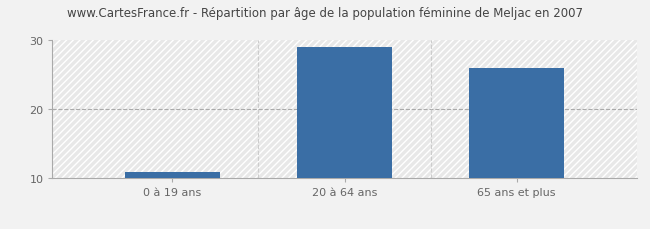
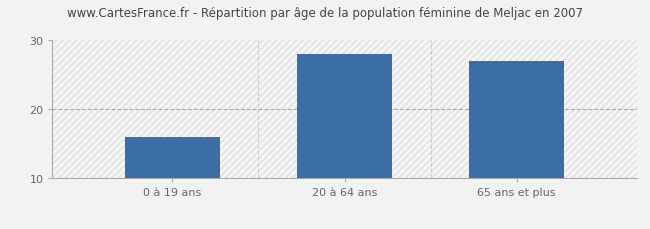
0 à 19 ans: 11 -> 16
20 à 64 ans: 29 -> 28
65 ans et plus: 26 -> 27
